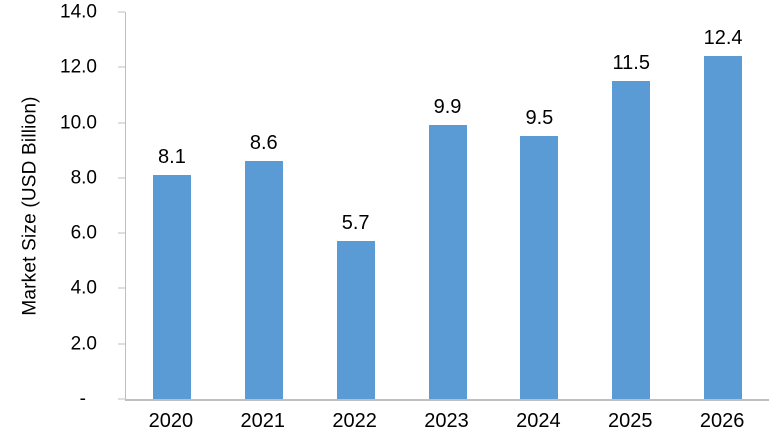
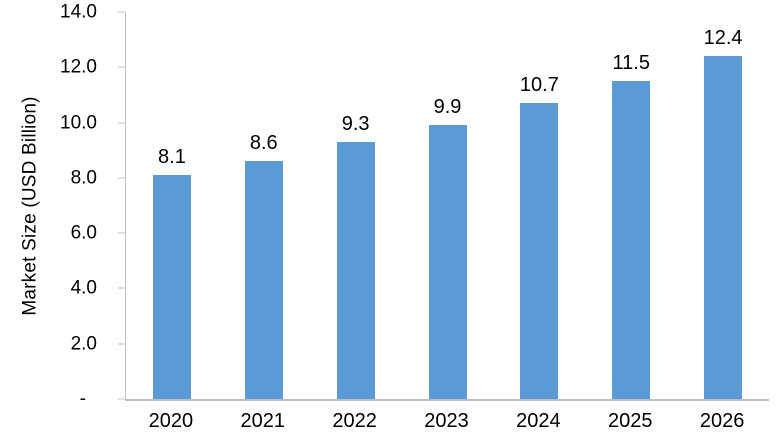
2022: 5.7 -> 9.3
2024: 9.5 -> 10.7
